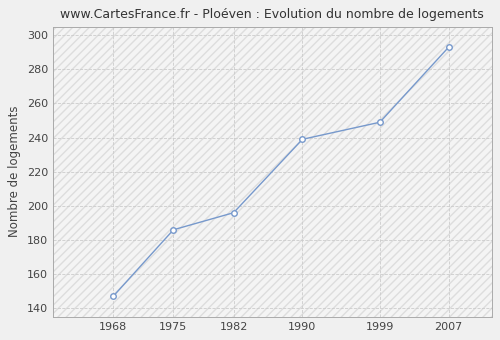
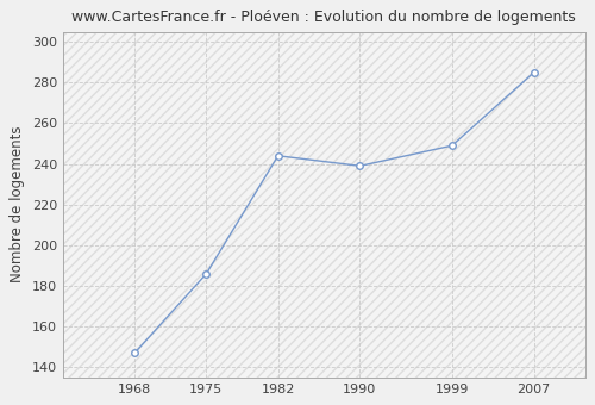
1982: 196 -> 244
2007: 293 -> 285
